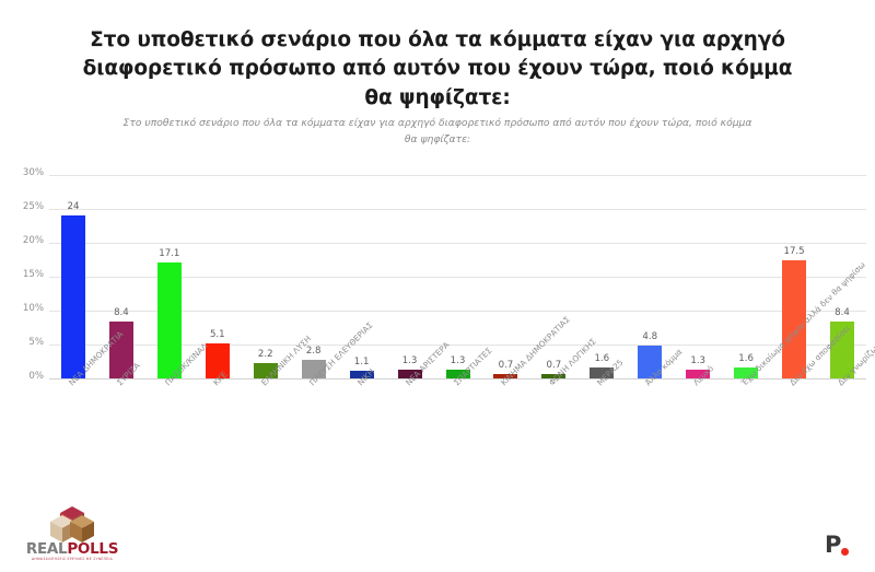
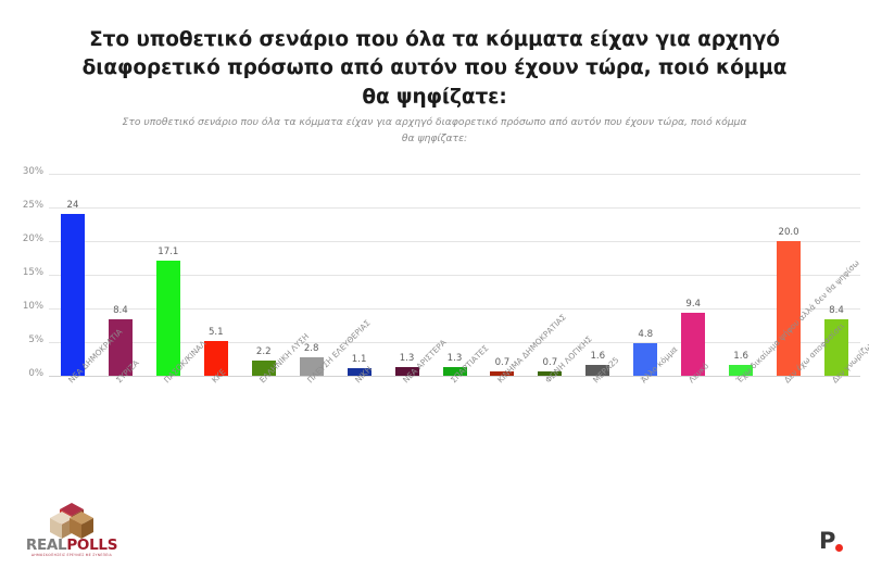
Λευκό: 1.3 -> 9.4
Δεν έχω αποφασίσει: 17.5 -> 20.0
